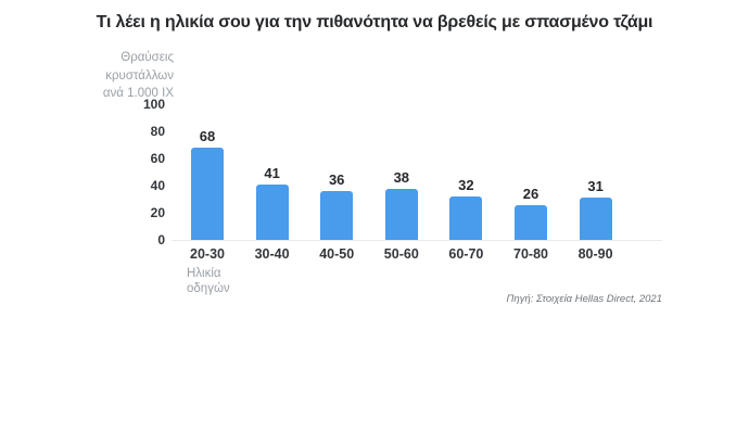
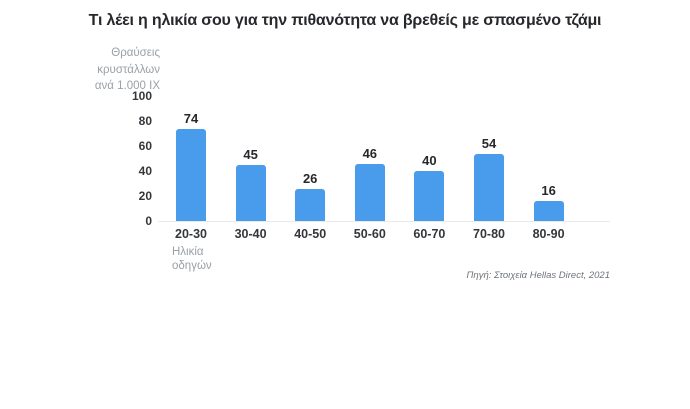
20-30: 68 -> 74
30-40: 41 -> 45
40-50: 36 -> 26
50-60: 38 -> 46
60-70: 32 -> 40
70-80: 26 -> 54
80-90: 31 -> 16
